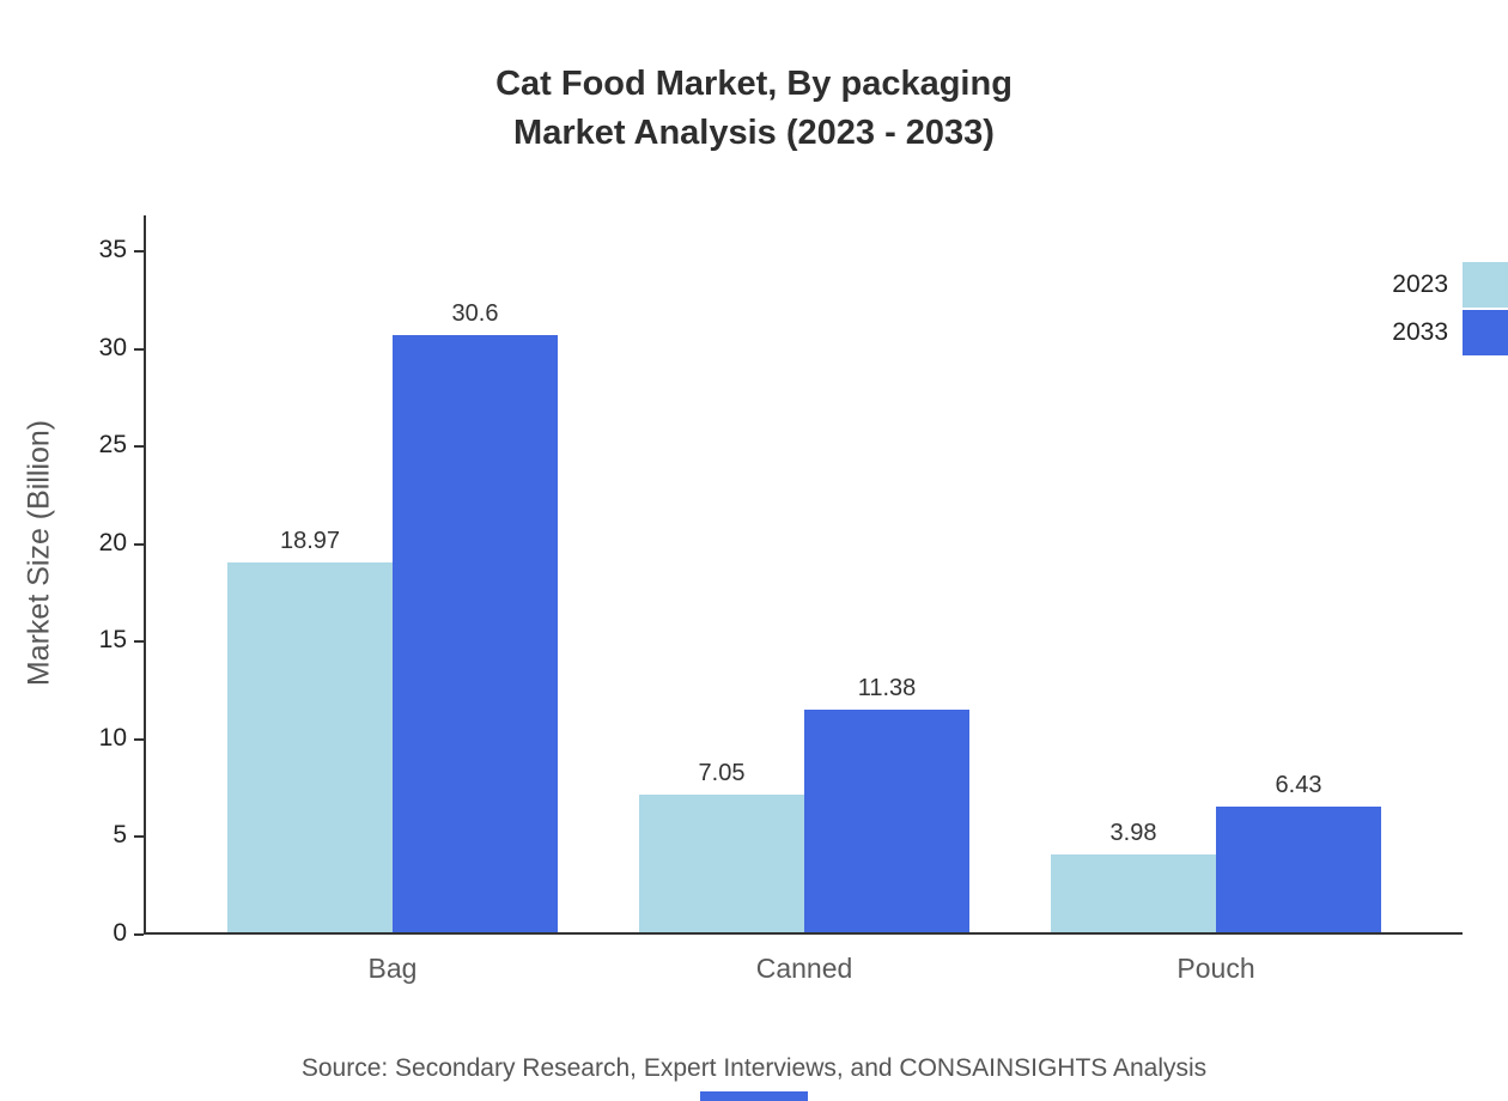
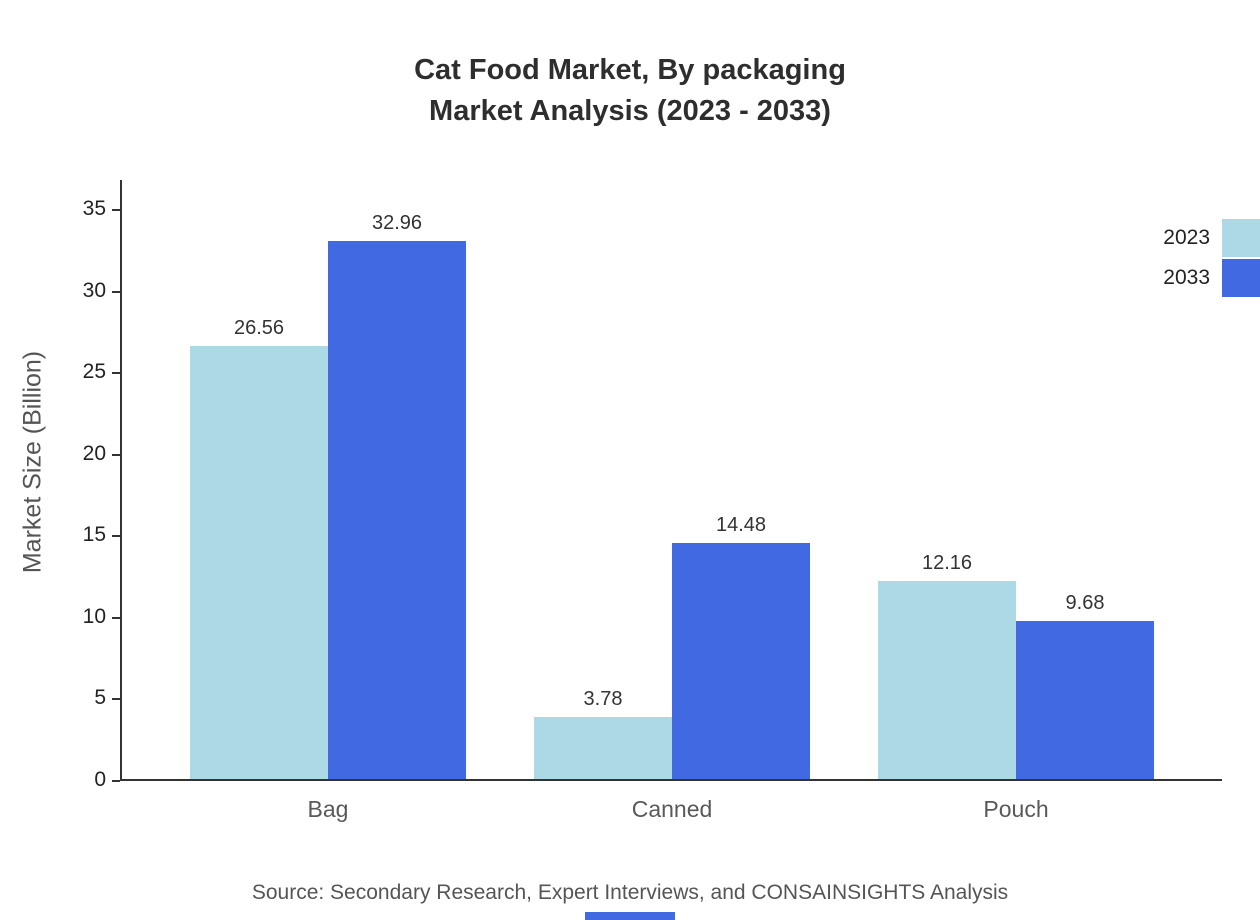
2023/Bag: 18.97 -> 26.56
2033/Bag: 30.6 -> 32.96
2023/Canned: 7.05 -> 3.78
2033/Canned: 11.38 -> 14.48
2023/Pouch: 3.98 -> 12.16
2033/Pouch: 6.43 -> 9.68
